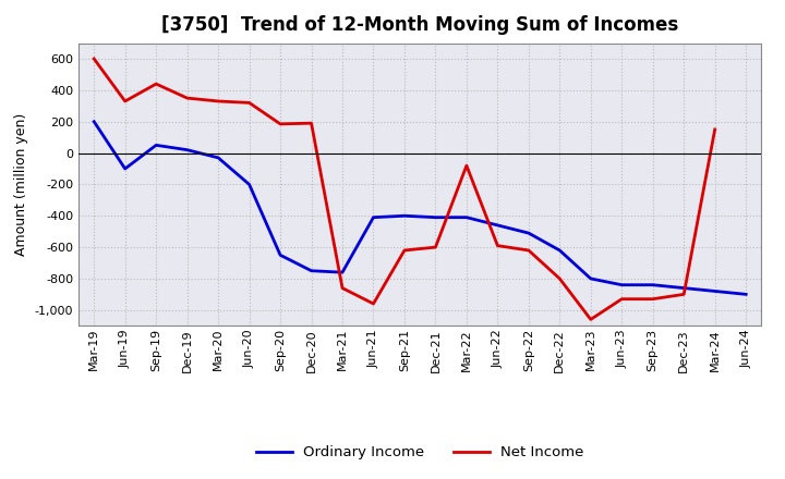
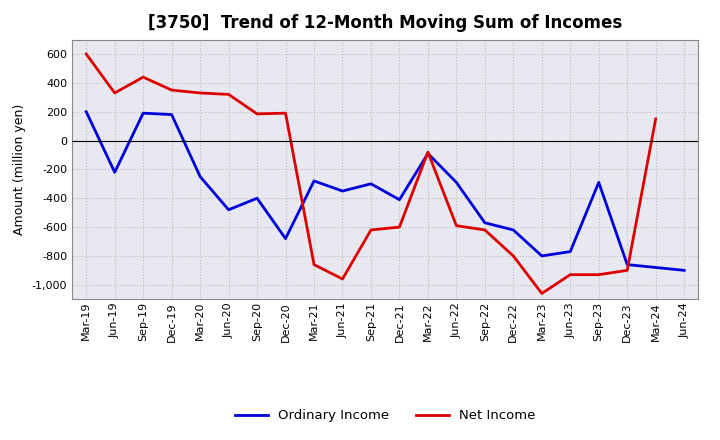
Ordinary Income/Jun-19: -100 -> -220
Ordinary Income/Sep-19: 50 -> 190
Ordinary Income/Dec-19: 20 -> 180
Ordinary Income/Mar-20: -30 -> -250
Ordinary Income/Jun-20: -200 -> -480
Ordinary Income/Sep-20: -650 -> -400
Ordinary Income/Dec-20: -750 -> -680
Ordinary Income/Mar-21: -760 -> -280
Ordinary Income/Jun-21: -410 -> -350
Ordinary Income/Sep-21: -400 -> -300
Ordinary Income/Mar-22: -410 -> -90
Ordinary Income/Jun-22: -460 -> -290
Ordinary Income/Sep-22: -510 -> -570
Ordinary Income/Jun-23: -840 -> -770
Ordinary Income/Sep-23: -840 -> -290
